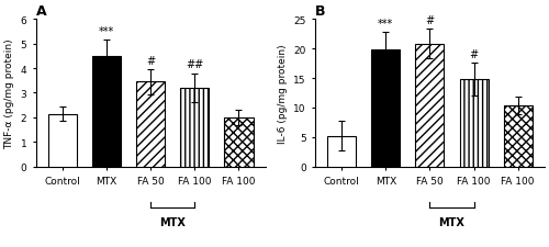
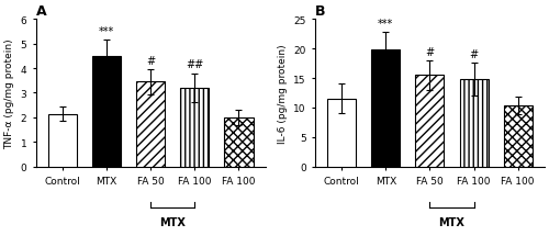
B/Control: 5.2 -> 11.5
B/FA 50: 20.8 -> 15.5
